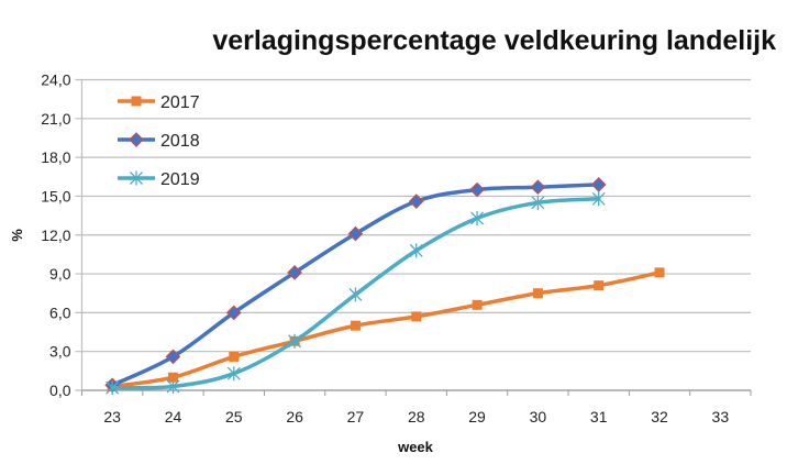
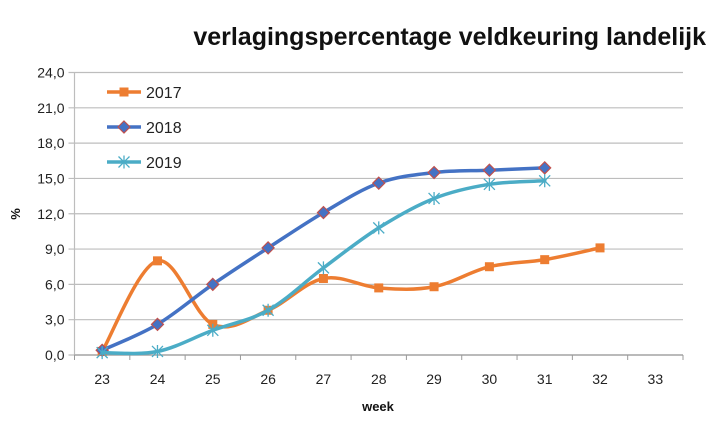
2017/24: 1,0 -> 8,0
2019/25: 1,3 -> 2,1
2017/27: 5,0 -> 6,5
2017/29: 6,6 -> 5,8
